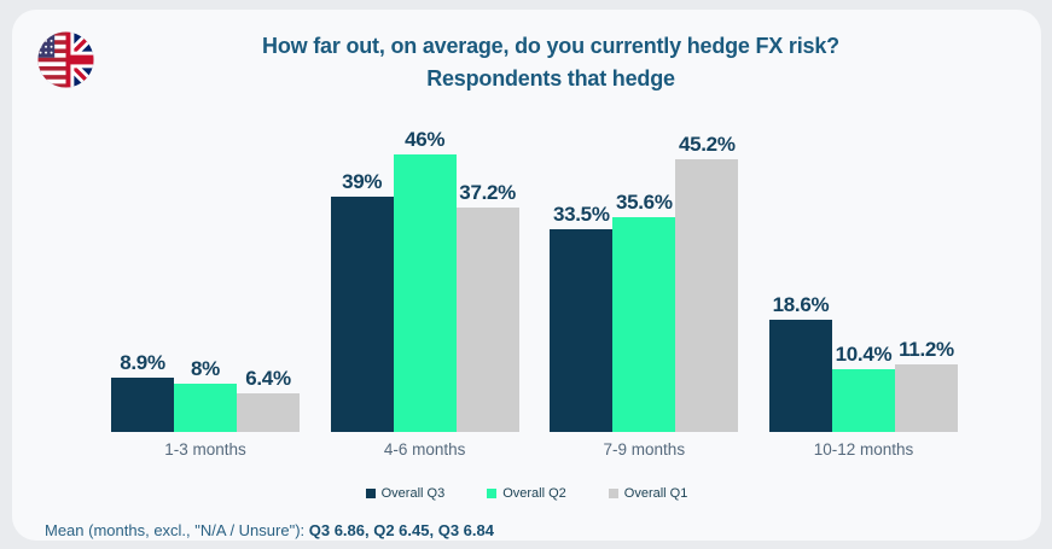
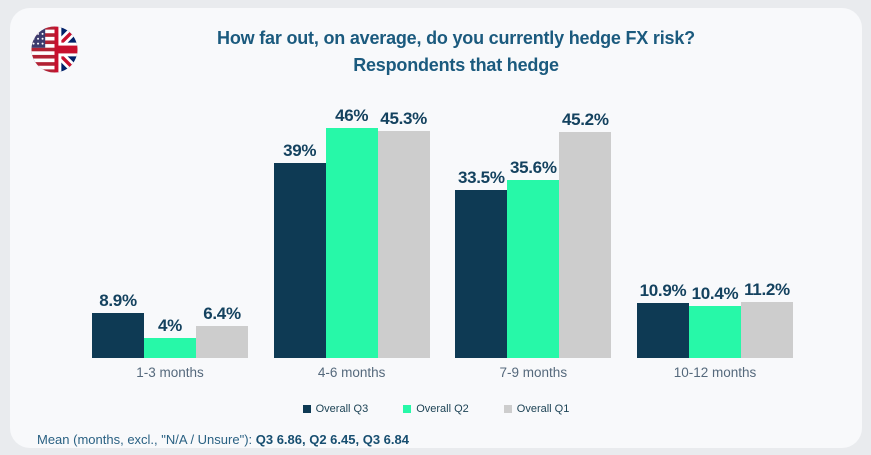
Overall Q2/1-3 months: 8% -> 4%
Overall Q1/4-6 months: 37.2% -> 45.3%
Overall Q3/10-12 months: 18.6% -> 10.9%
